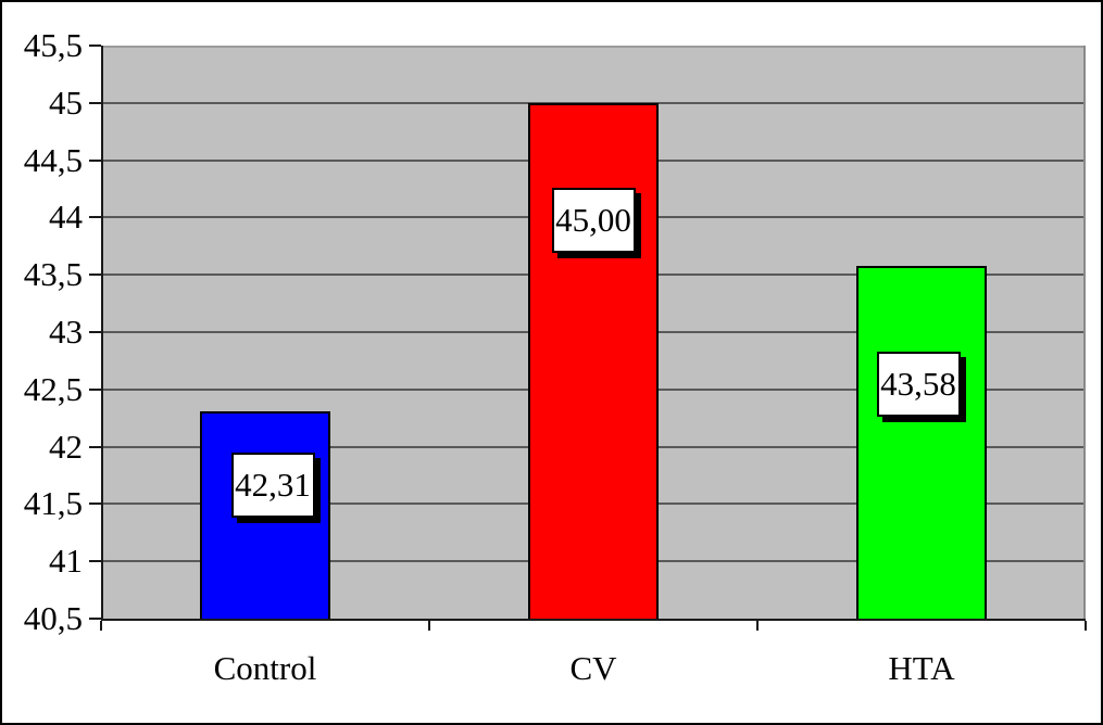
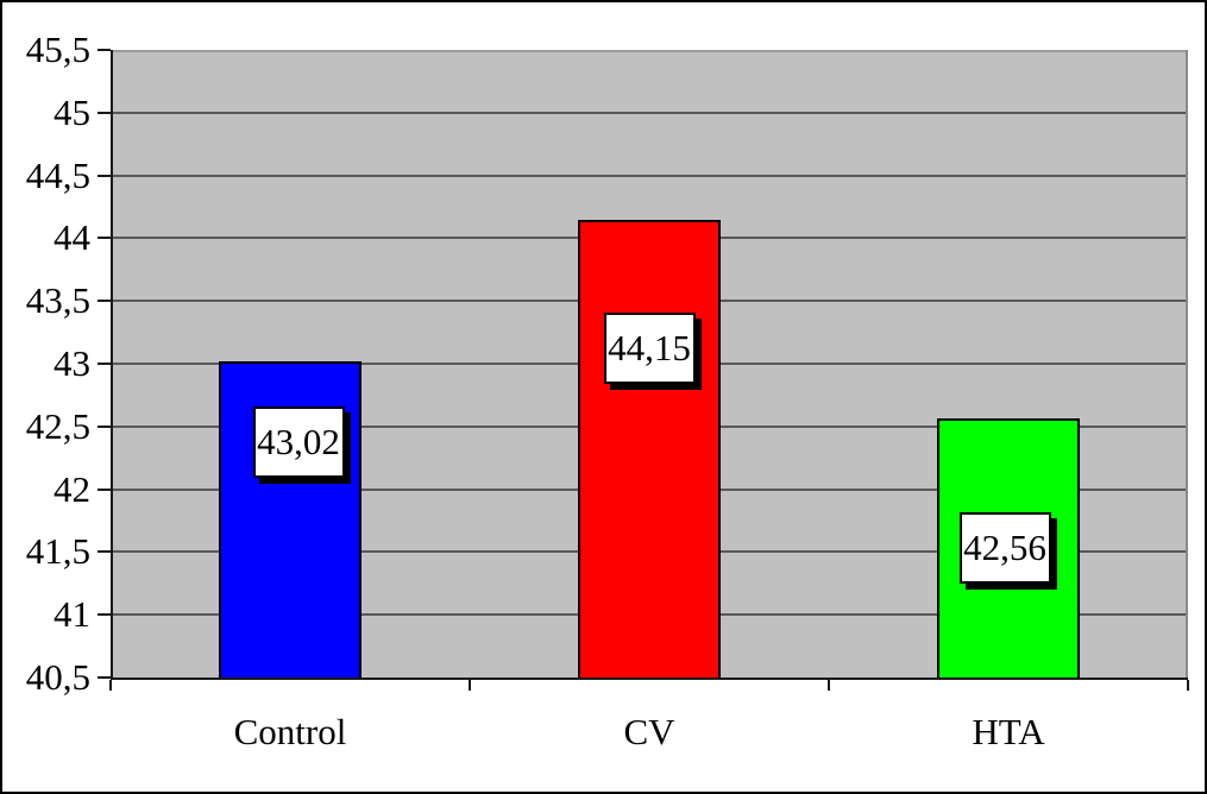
Control: 42,31 -> 43,02
CV: 45,00 -> 44,15
HTA: 43,58 -> 42,56
